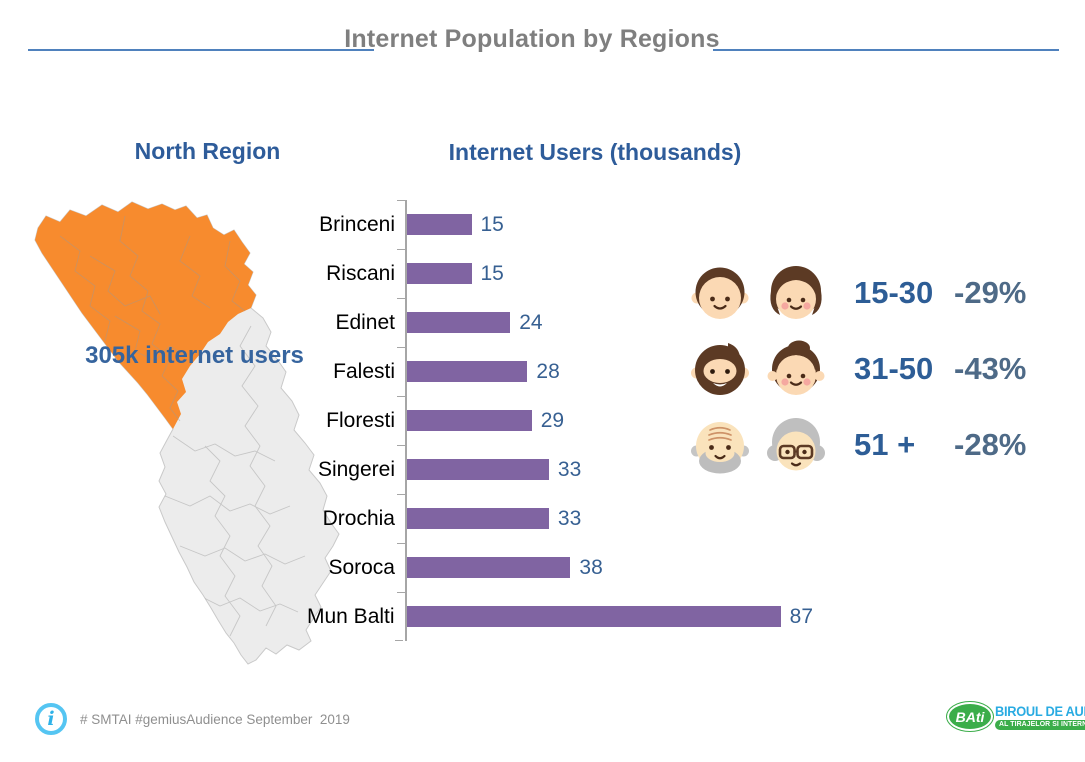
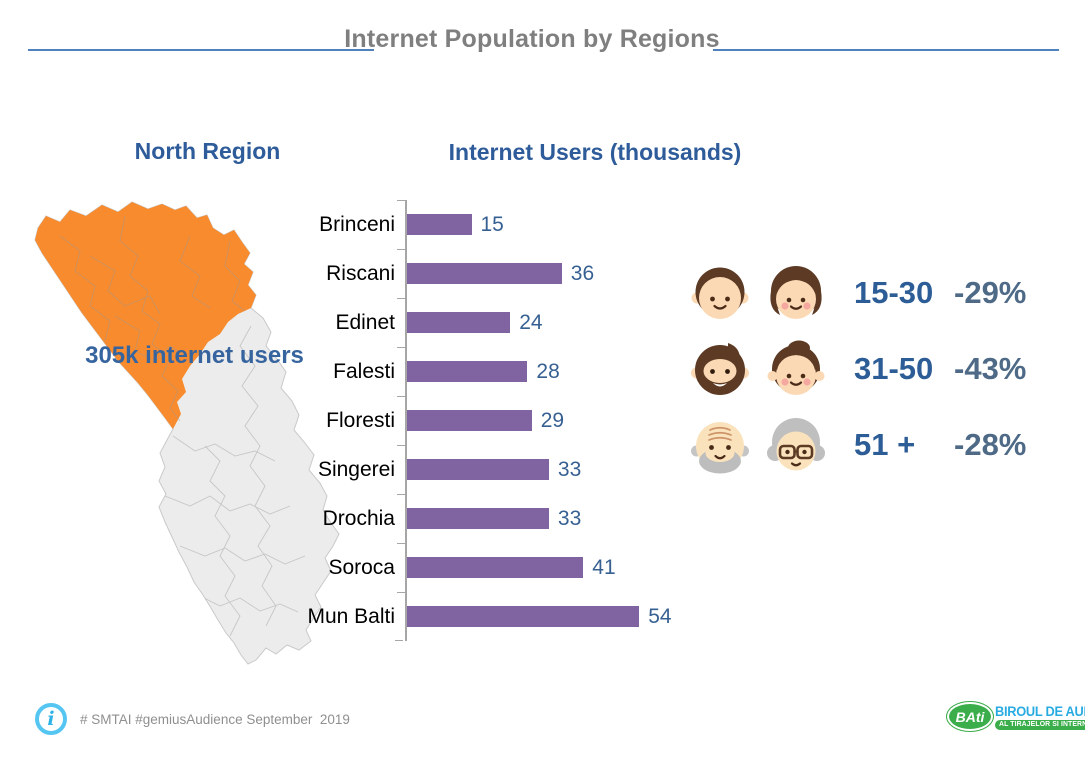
Riscani: 15 -> 36
Soroca: 38 -> 41
Mun Balti: 87 -> 54
